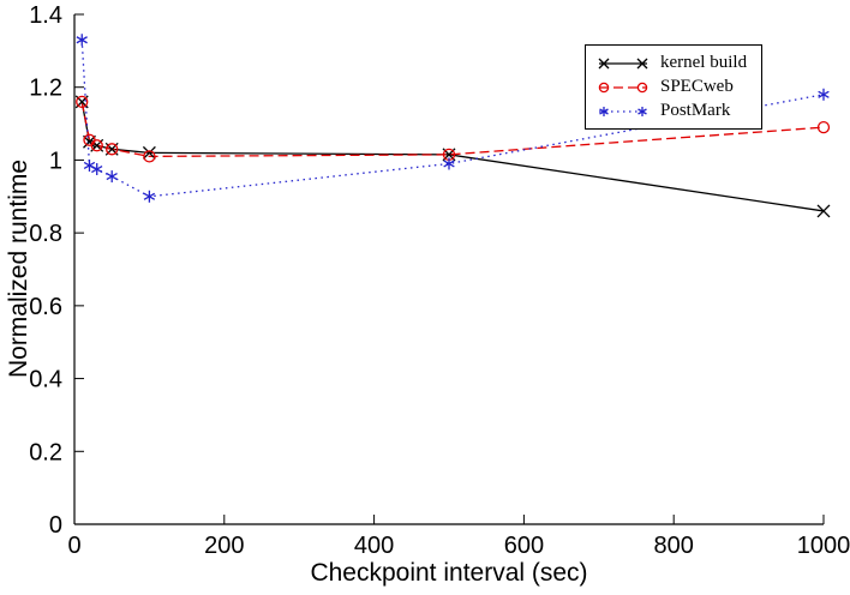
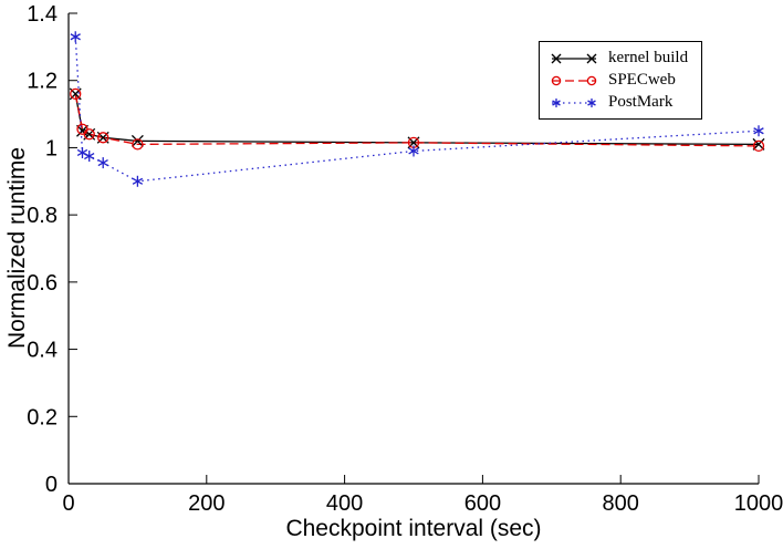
kernel build/1000: 0.86 -> 1.01
SPECweb/1000: 1.09 -> 1.00
PostMark/1000: 1.18 -> 1.05
